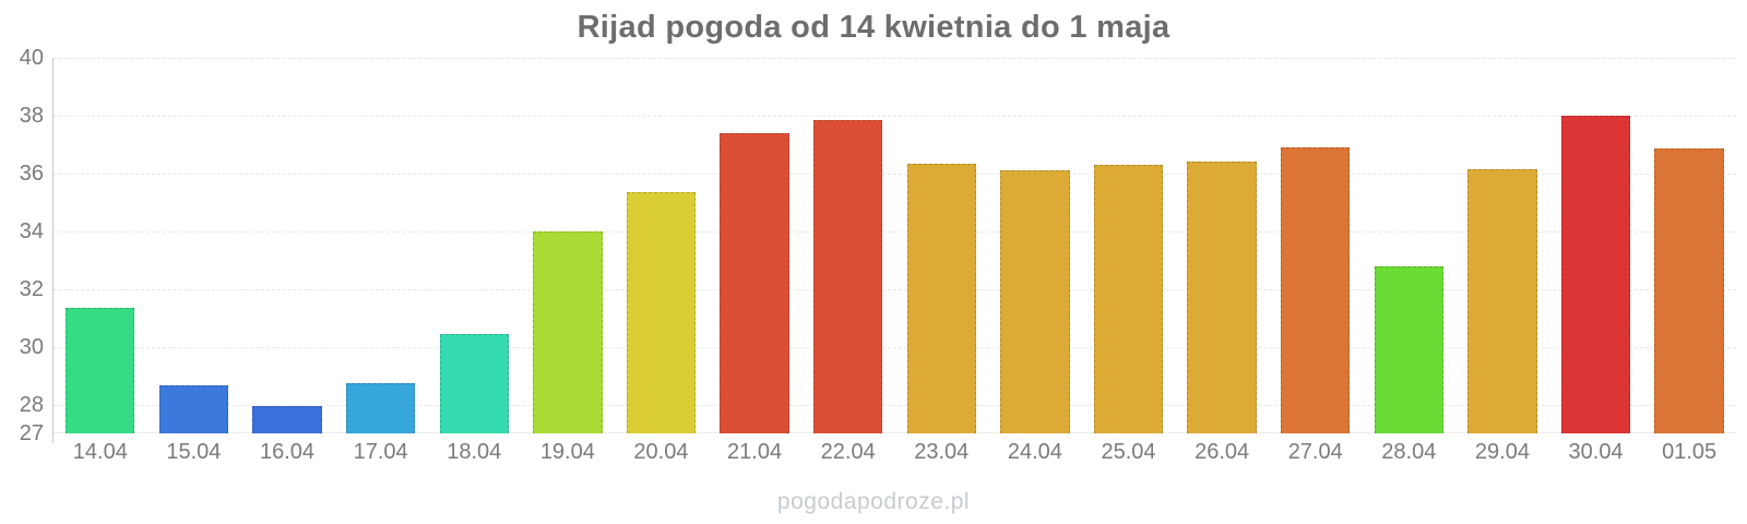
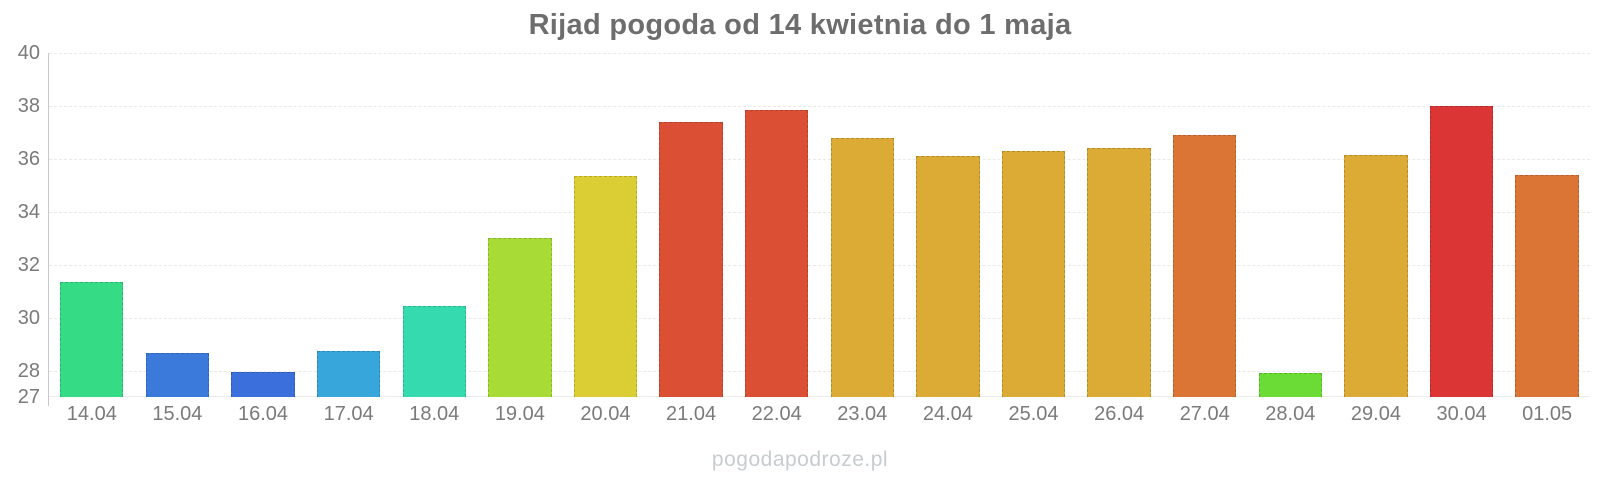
19.04: 34.0 -> 33.0
23.04: 36.4 -> 36.8
28.04: 32.8 -> 27.9
01.05: 36.9 -> 35.4
